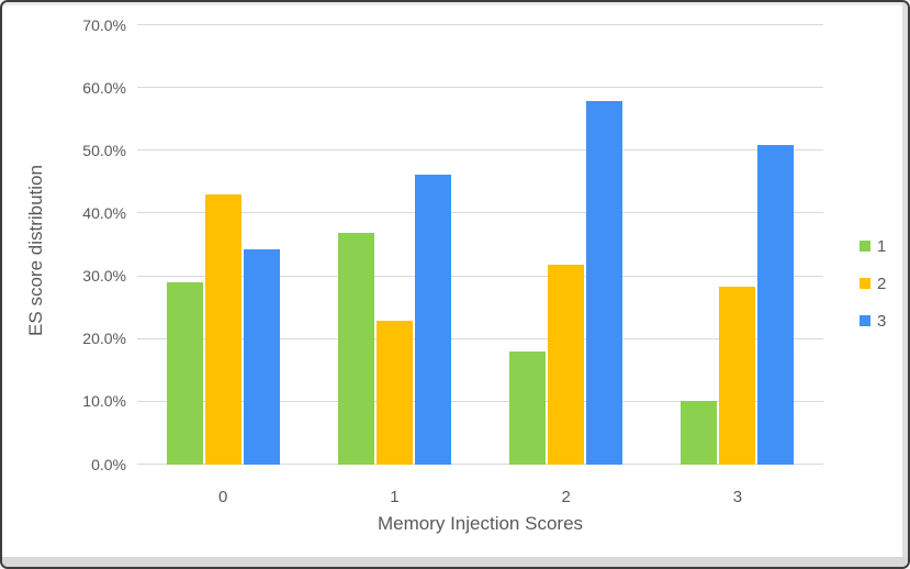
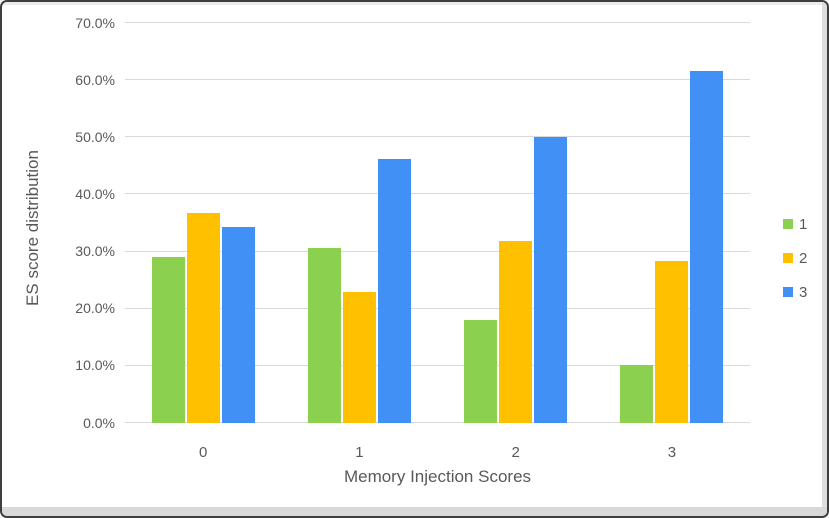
2/0: 43% -> 37%
1/1: 37% -> 31%
3/2: 58% -> 50%
3/3: 51% -> 62%
